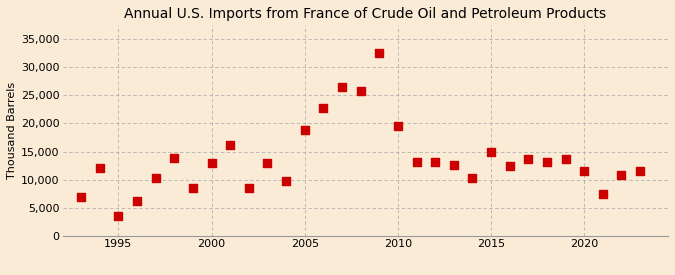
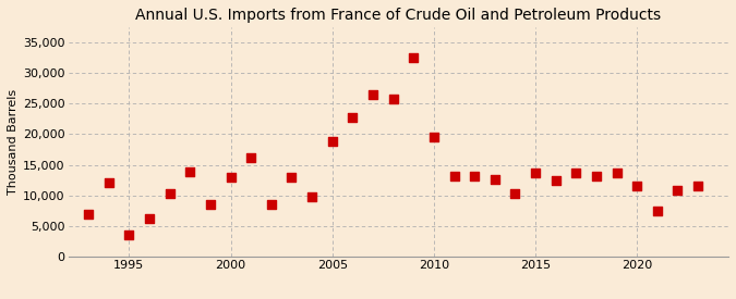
2015: 14,900 -> 13,600
